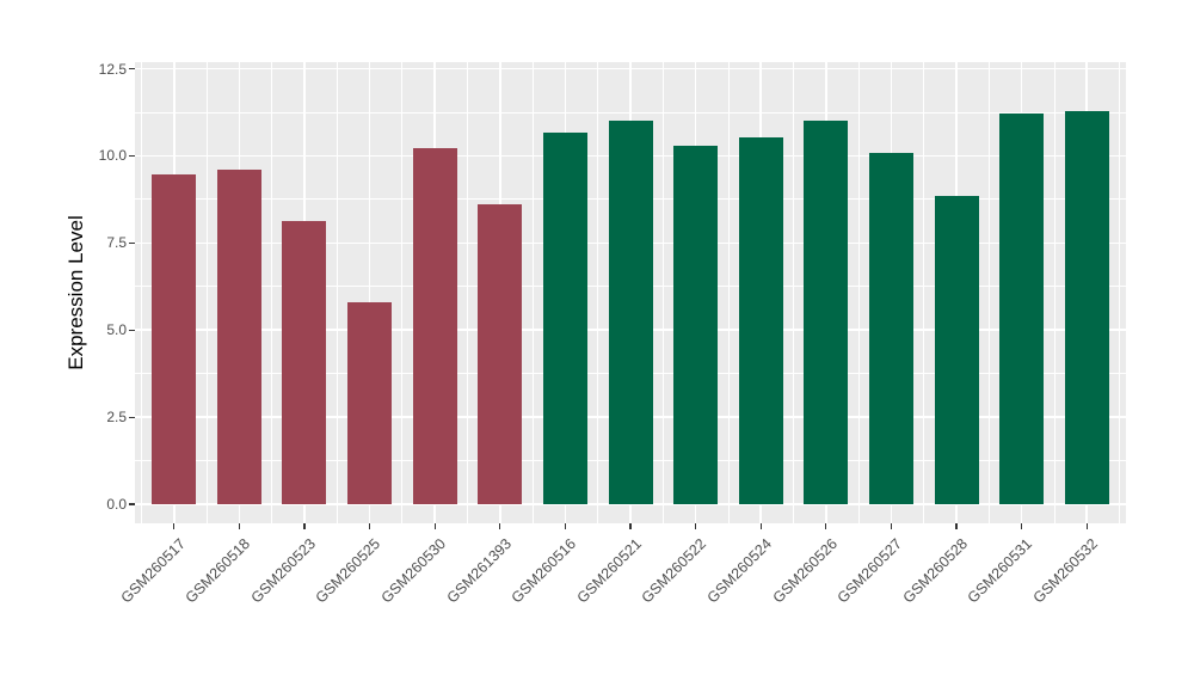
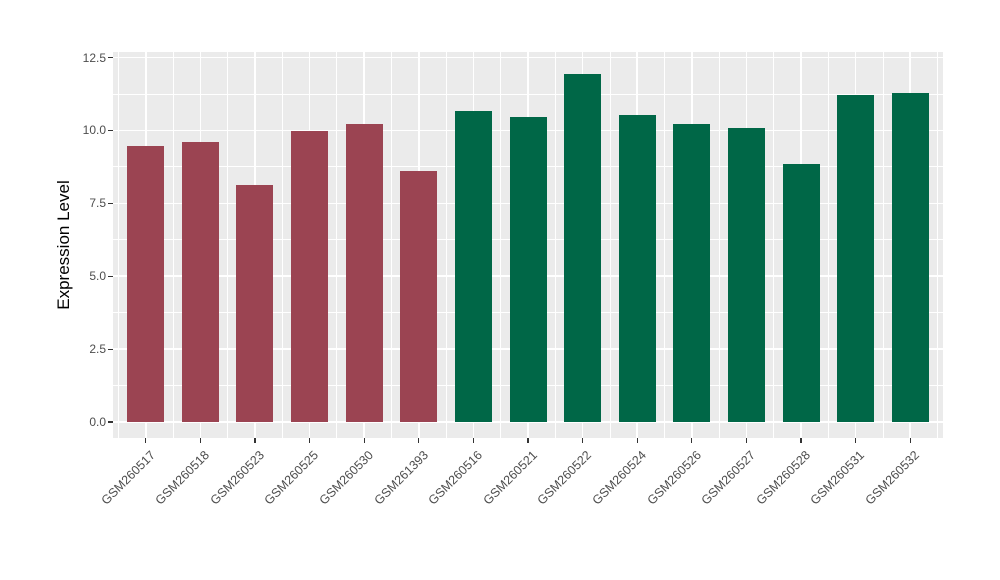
GSM260525: 5.8 -> 10.0
GSM260521: 11.0 -> 10.5
GSM260522: 10.3 -> 11.9
GSM260526: 11.0 -> 10.2
